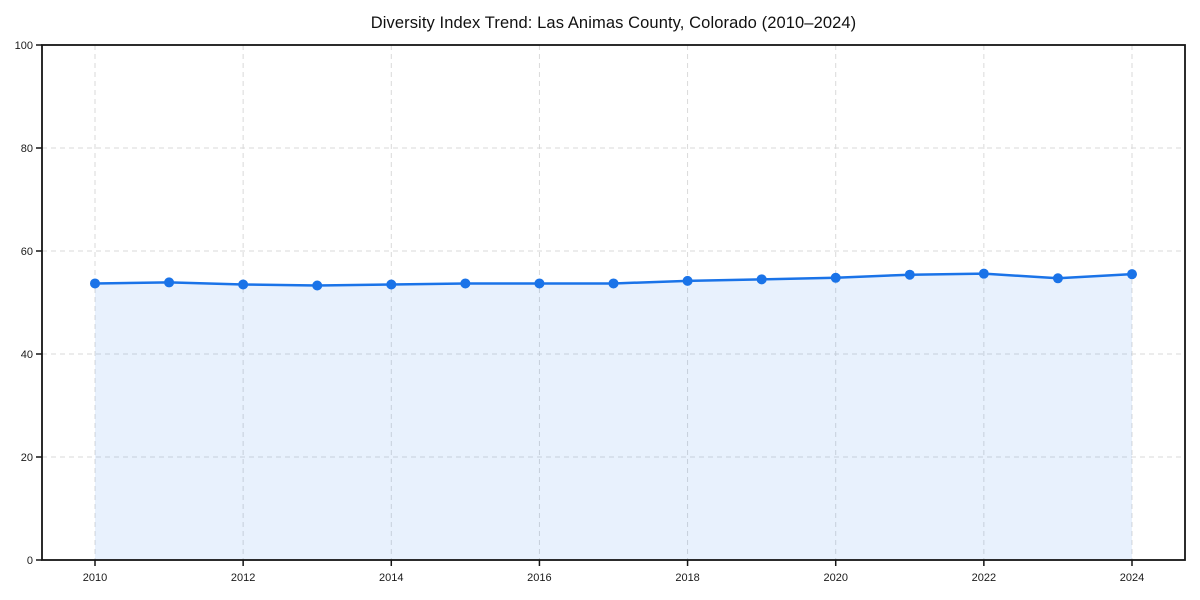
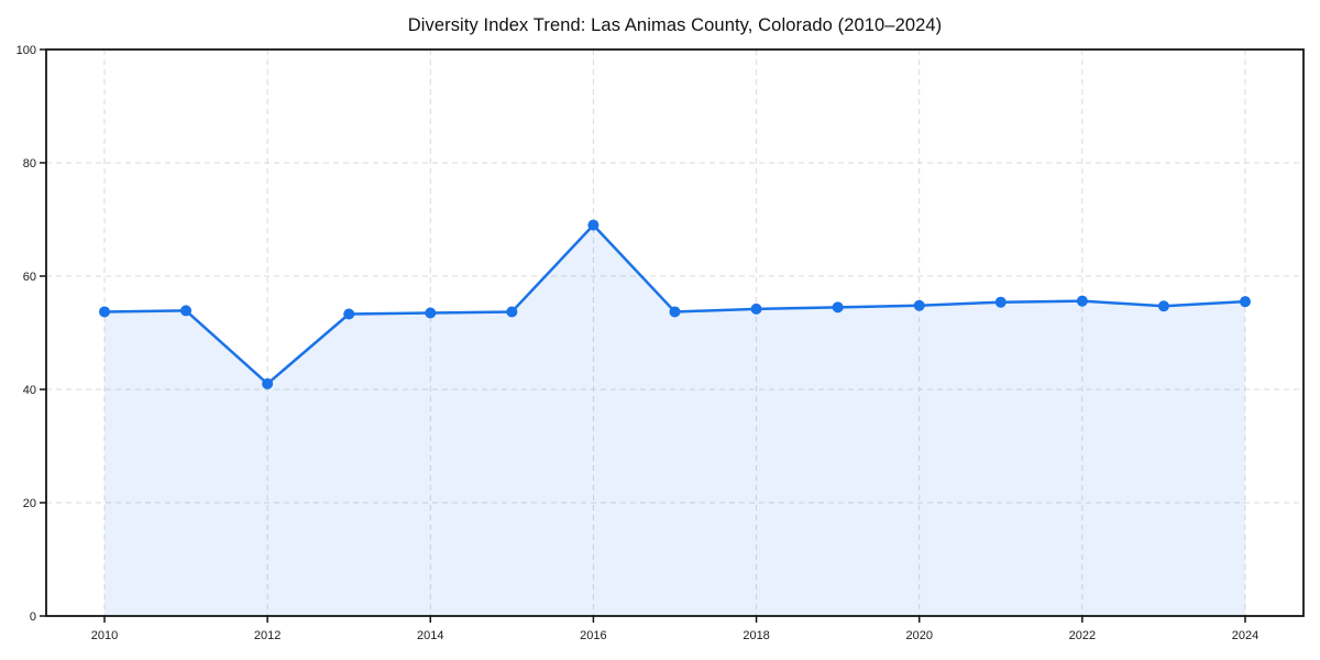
2012: 54 -> 41
2016: 54 -> 69
